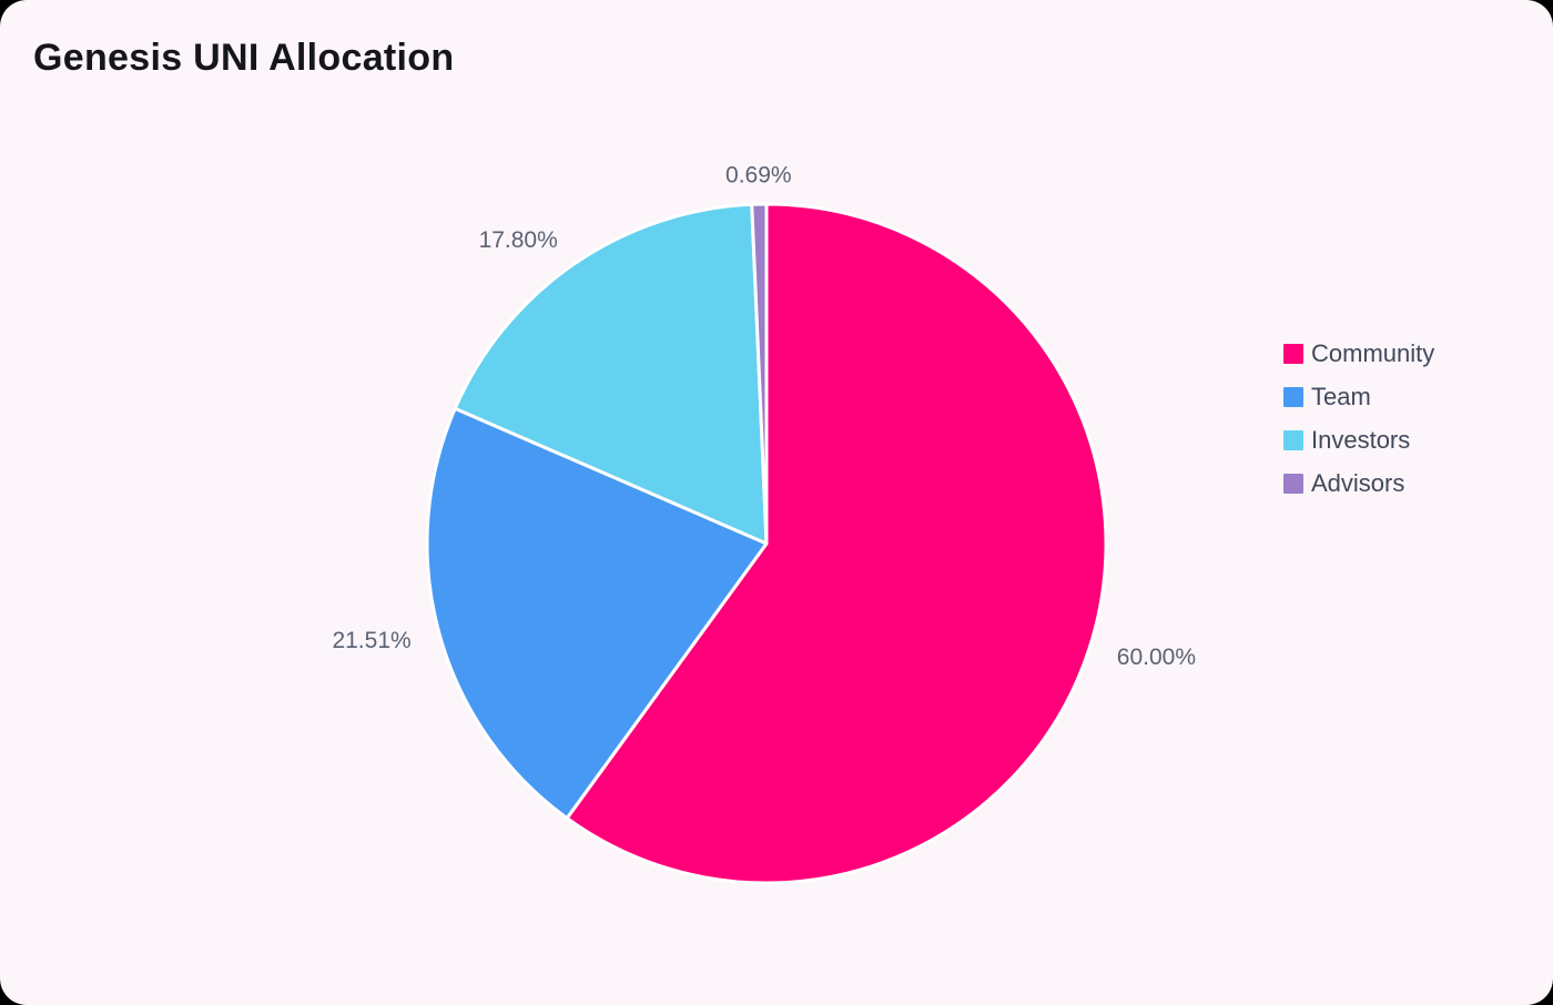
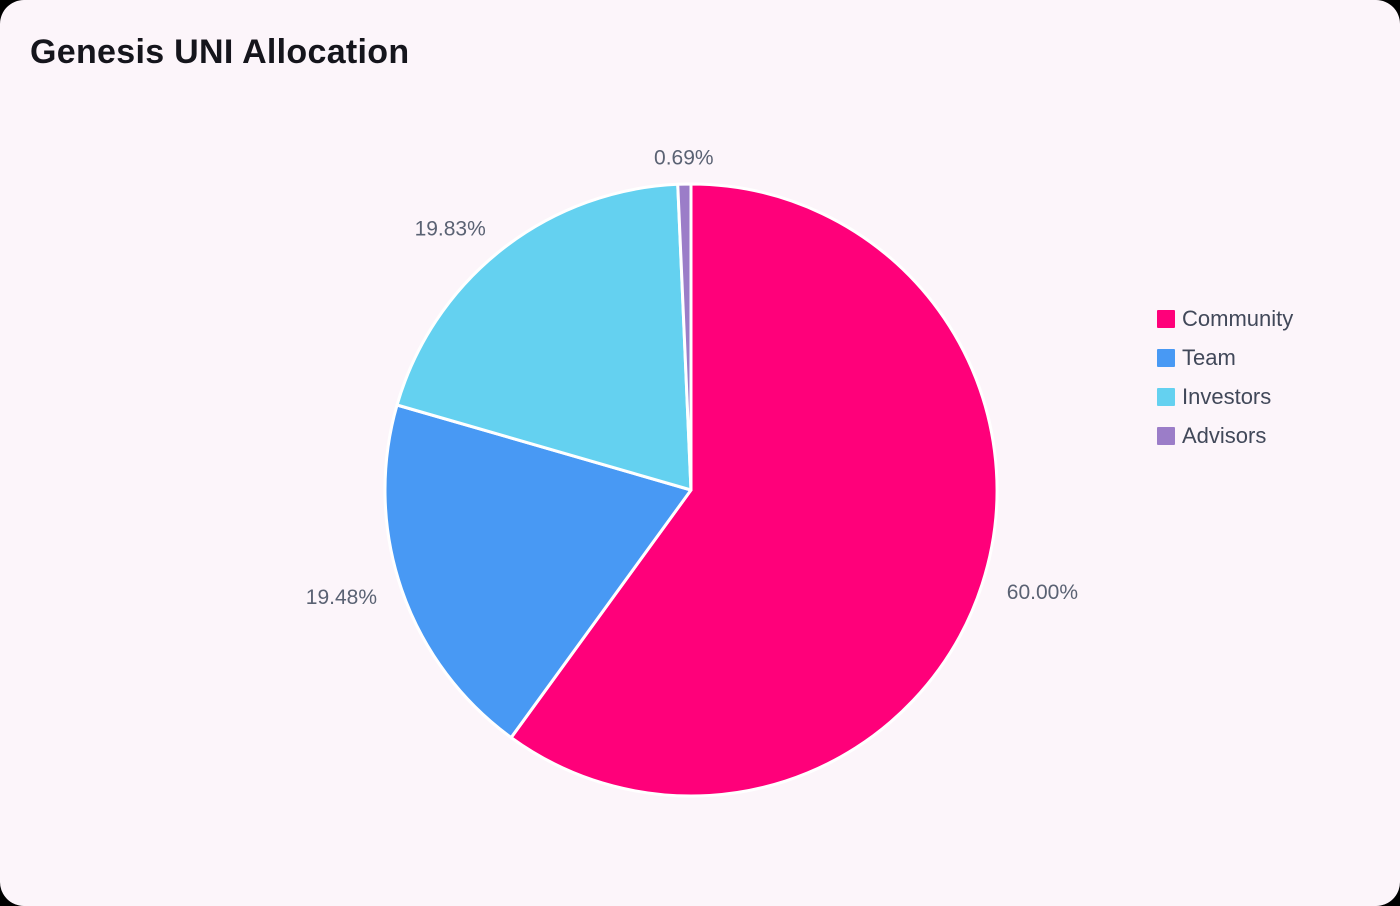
Team: 21.51% -> 19.48%
Investors: 17.80% -> 19.83%
